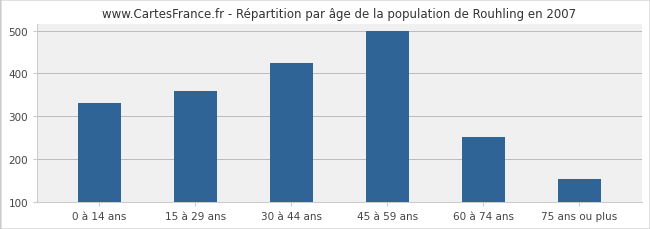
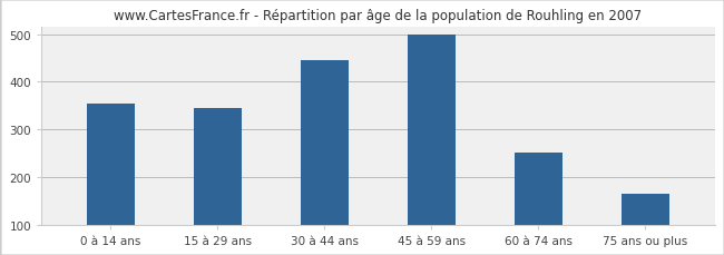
0 à 14 ans: 330 -> 355
15 à 29 ans: 360 -> 345
30 à 44 ans: 425 -> 445
75 ans ou plus: 152 -> 165
